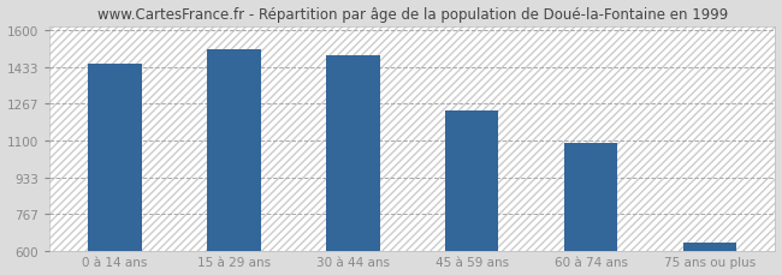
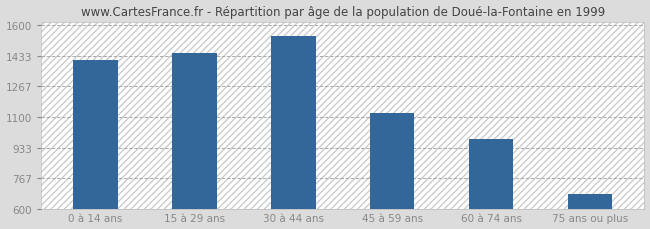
0 à 14 ans: 1450 -> 1410
15 à 29 ans: 1510 -> 1450
30 à 44 ans: 1490 -> 1540
45 à 59 ans: 1240 -> 1120
60 à 74 ans: 1090 -> 980
75 ans ou plus: 640 -> 680
